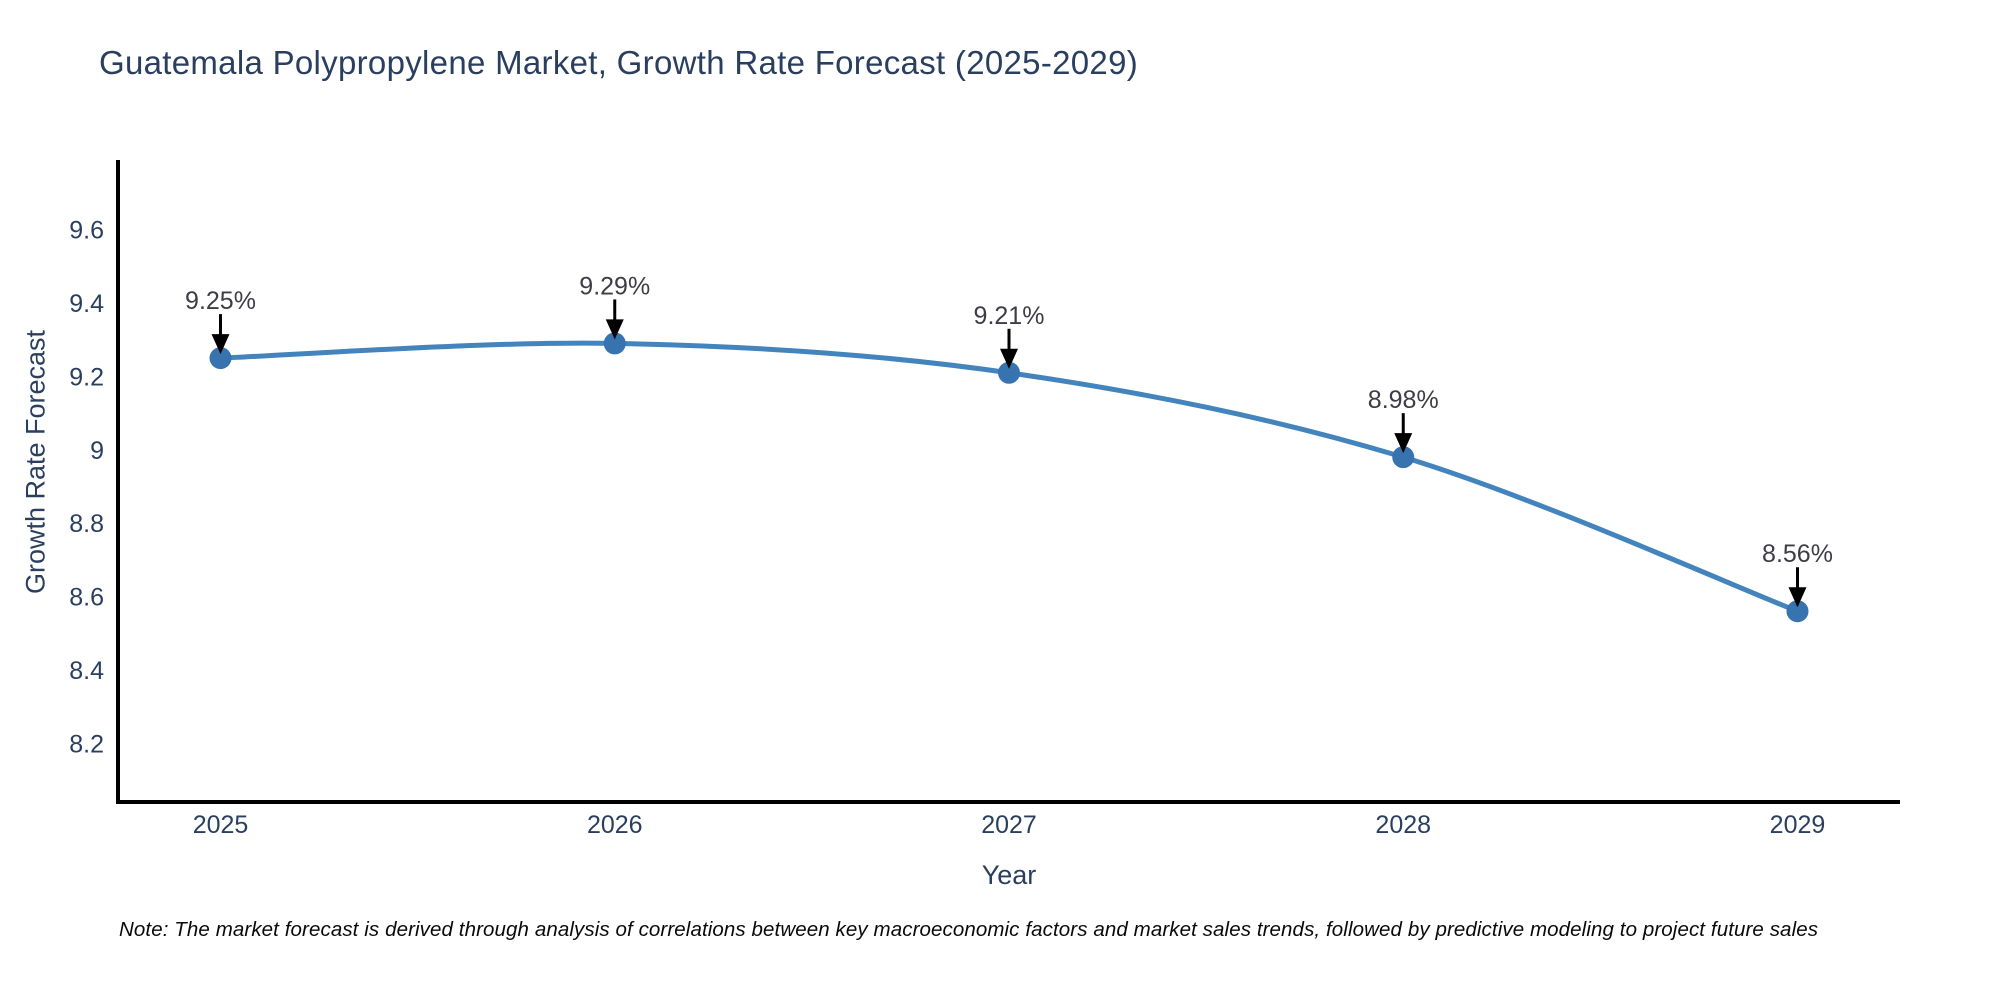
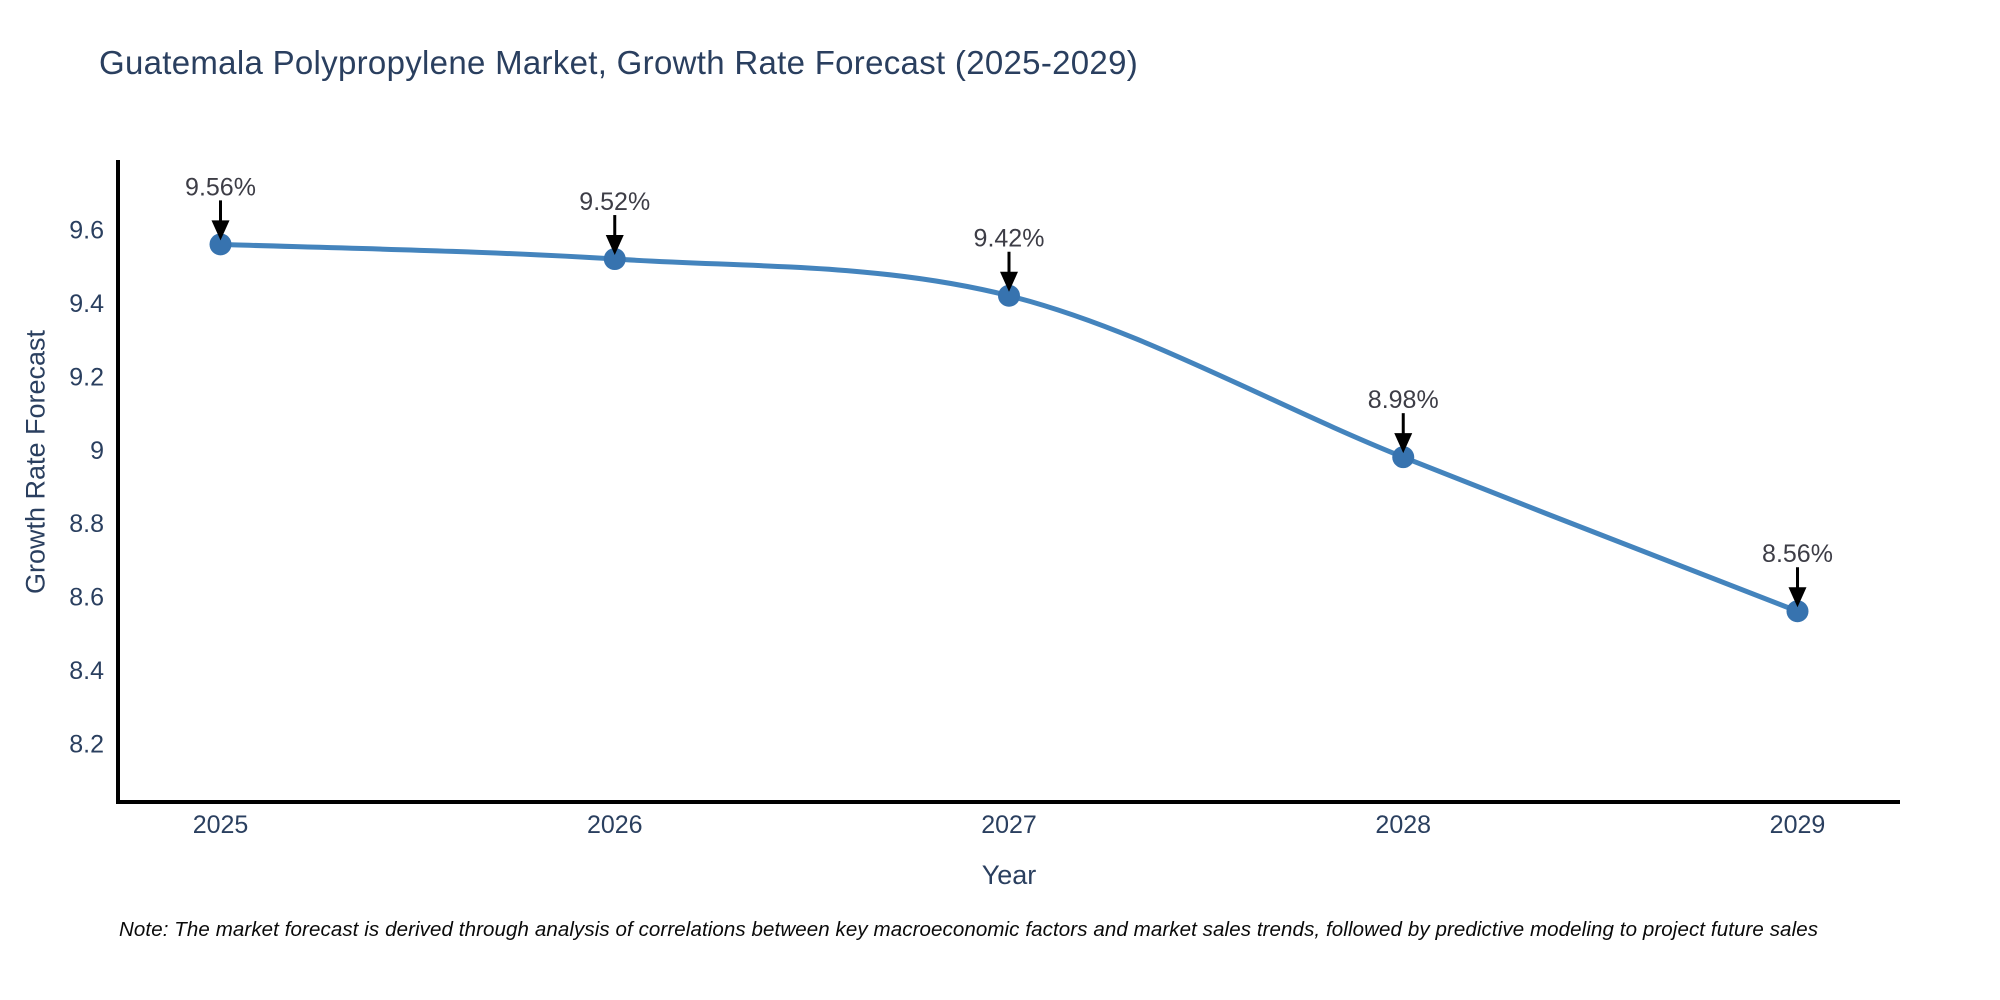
2025: 9.25% -> 9.56%
2026: 9.29% -> 9.52%
2027: 9.21% -> 9.42%
